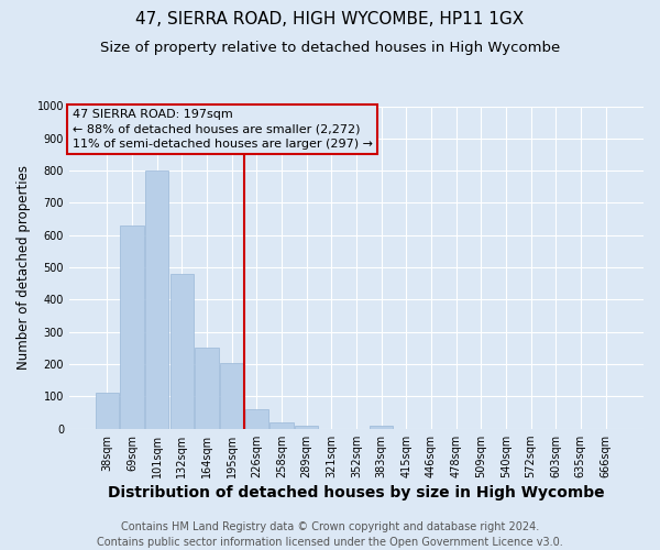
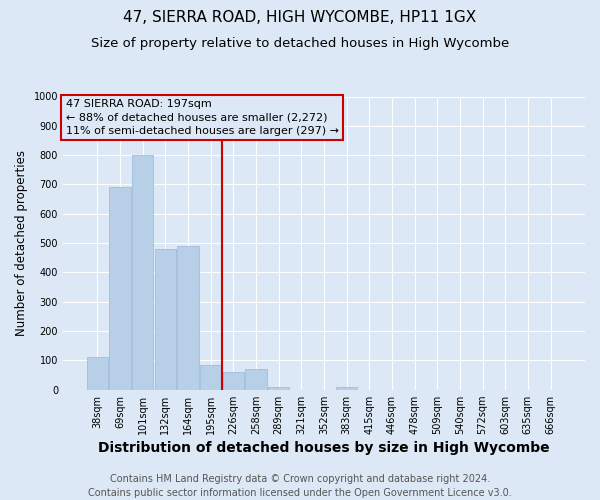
69sqm: 630 -> 690
164sqm: 250 -> 490
195sqm: 205 -> 85
258sqm: 20 -> 70
